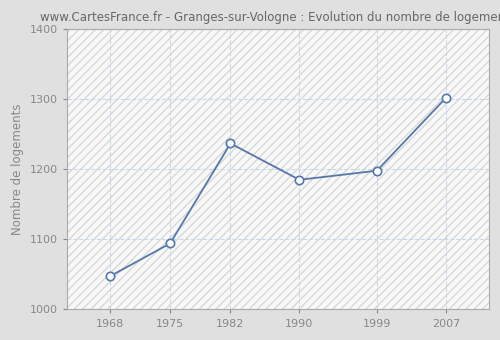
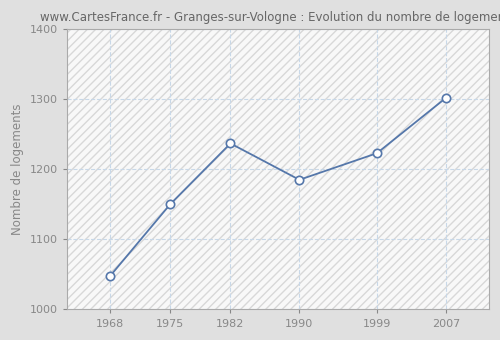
1975: 1094 -> 1150
1999: 1198 -> 1223
